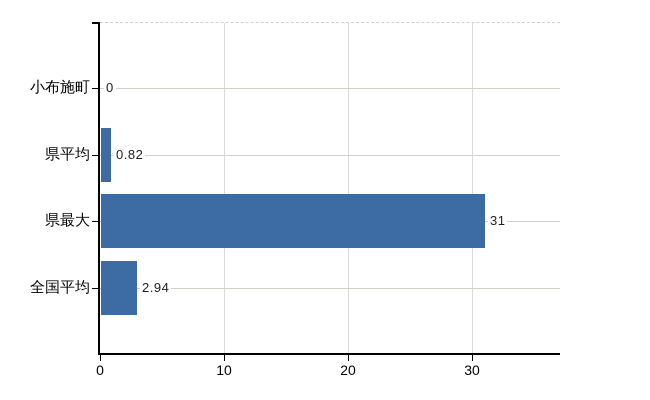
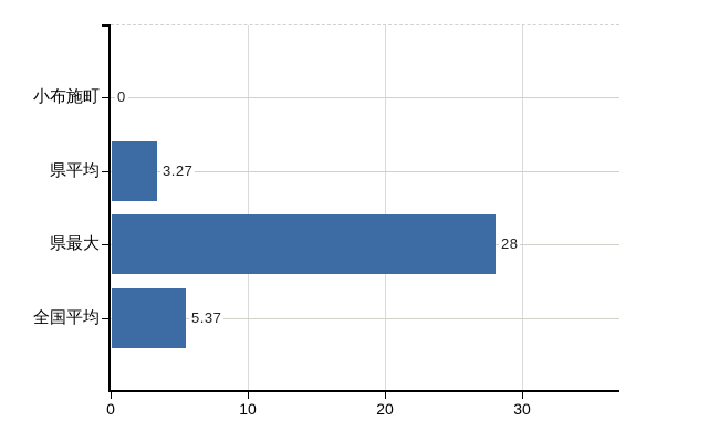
県平均: 0.82 -> 3.27
県最大: 31 -> 28
全国平均: 2.94 -> 5.37
